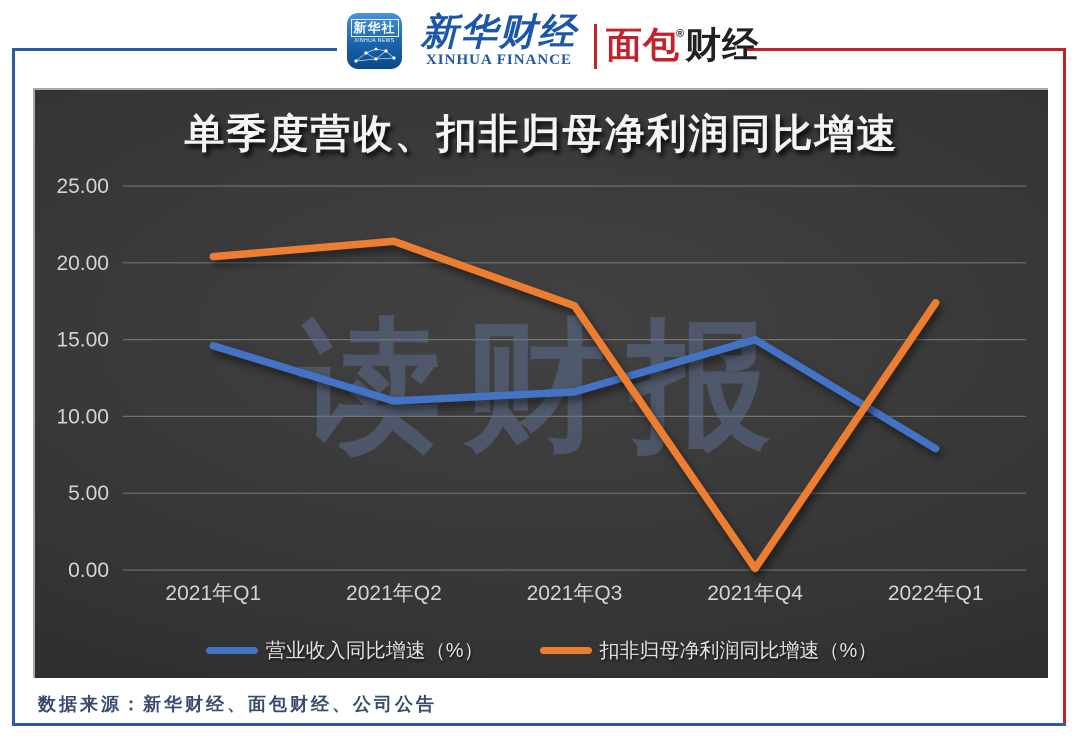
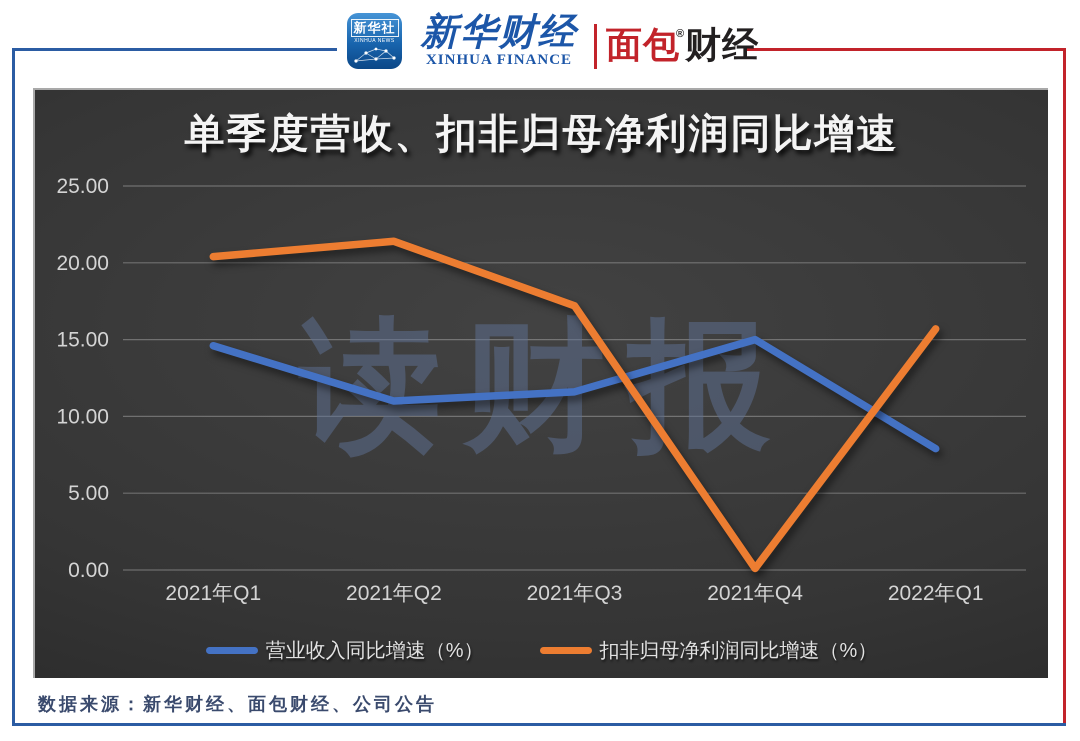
扣非归母净利润同比增速（%）/2022年Q1: 17.4 -> 15.7
